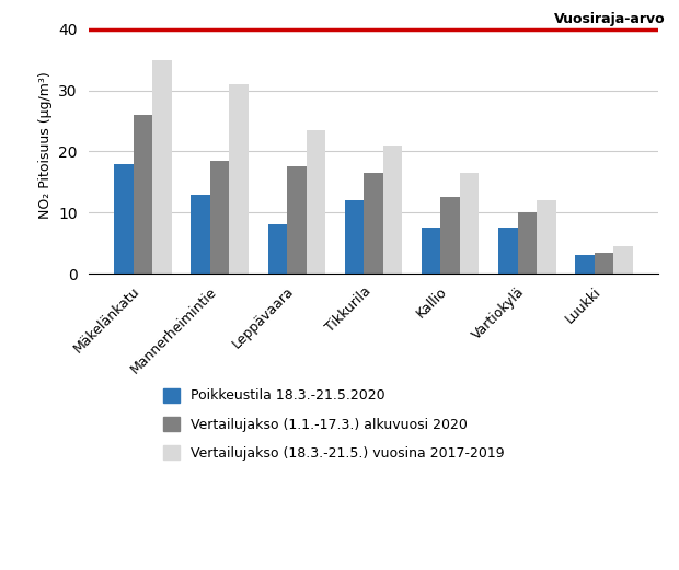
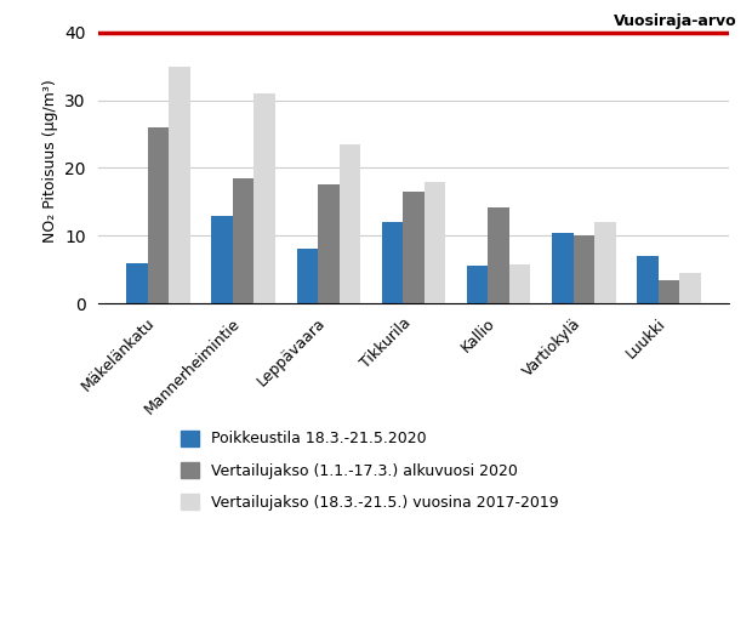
Poikkeustila 18.3.-21.5.2020/Mäkelänkatu: 18.0 -> 6.0
Vertailujakso (18.3.-21.5.) vuosina 2017-2019/Tikkurila: 21.0 -> 18.0
Poikkeustila 18.3.-21.5.2020/Kallio: 7.5 -> 5.6
Vertailujakso (1.1.-17.3.) alkuvuosi 2020/Kallio: 12.5 -> 14.2
Vertailujakso (18.3.-21.5.) vuosina 2017-2019/Kallio: 16.5 -> 5.8
Poikkeustila 18.3.-21.5.2020/Vartiokylä: 7.5 -> 10.4
Poikkeustila 18.3.-21.5.2020/Luukki: 3.0 -> 7.0
